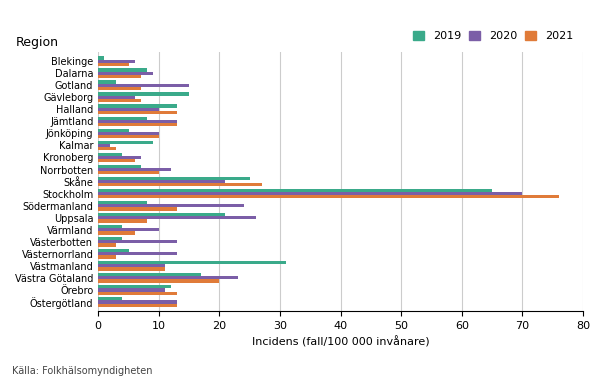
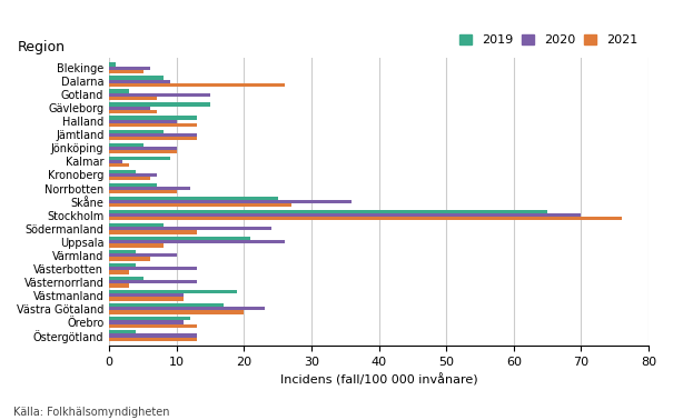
2021/Dalarna: 7 -> 26
2020/Skåne: 21 -> 36
2019/Västmanland: 31 -> 19
